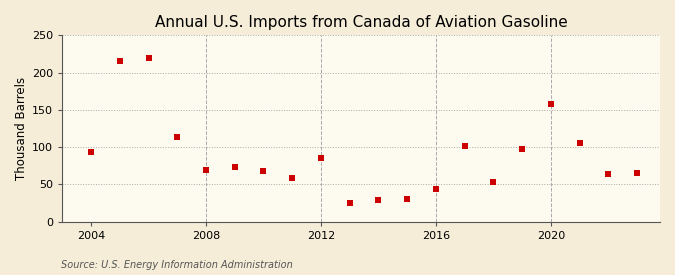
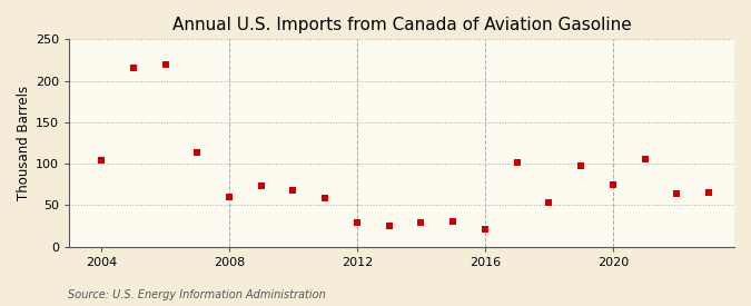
2004: 94 -> 104
2008: 70 -> 60
2012: 86 -> 29
2016: 44 -> 21
2020: 158 -> 75
